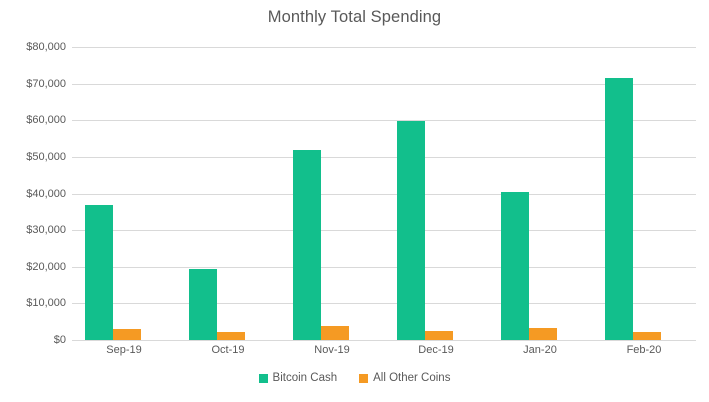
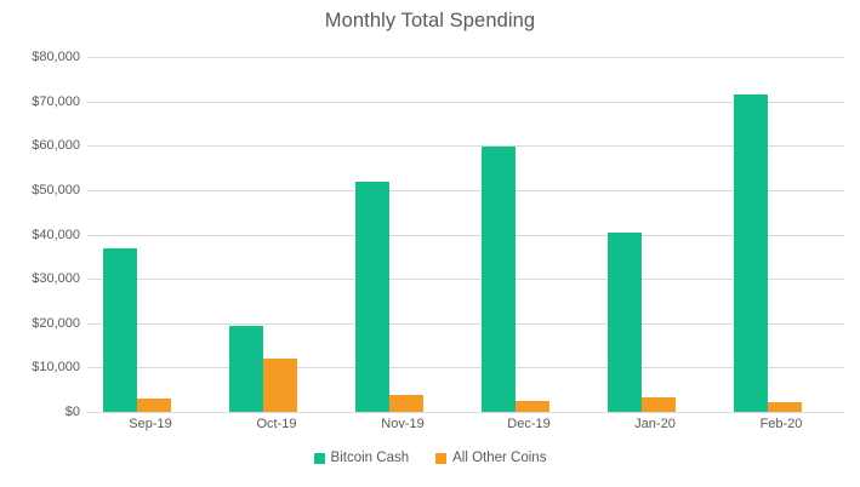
All Other Coins/Oct-19: $2000 -> $12000
